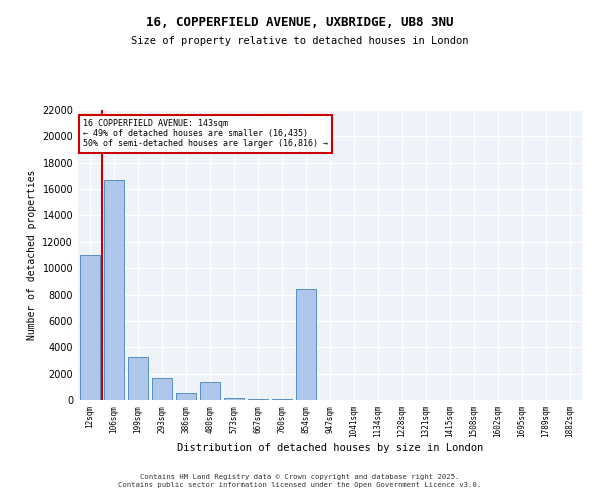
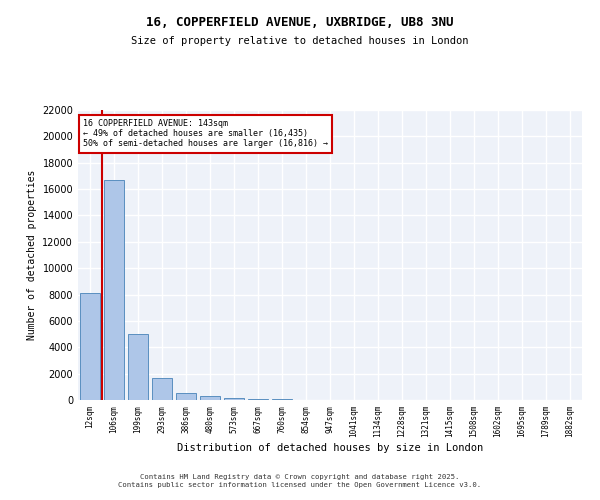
12sqm: 11000 -> 8100
199sqm: 3300 -> 5000
480sqm: 1400 -> 300
854sqm: 8400 -> 0
